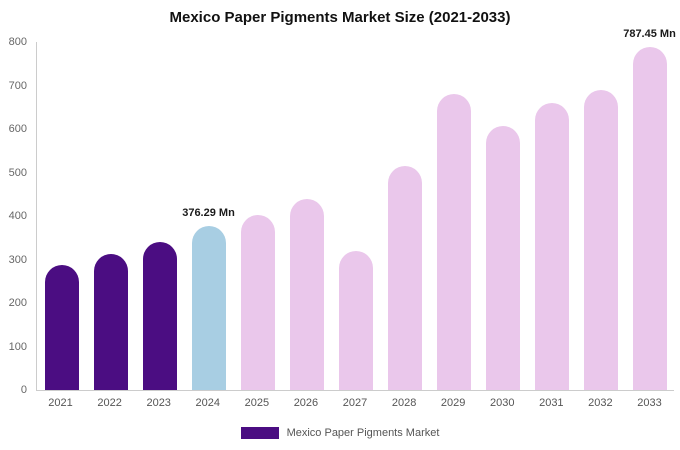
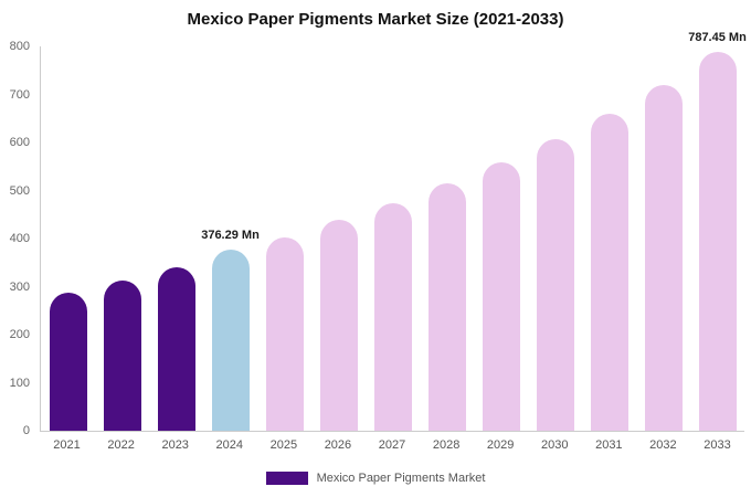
2027: 320 -> 470
2029: 680 -> 560
2032: 690 -> 720
